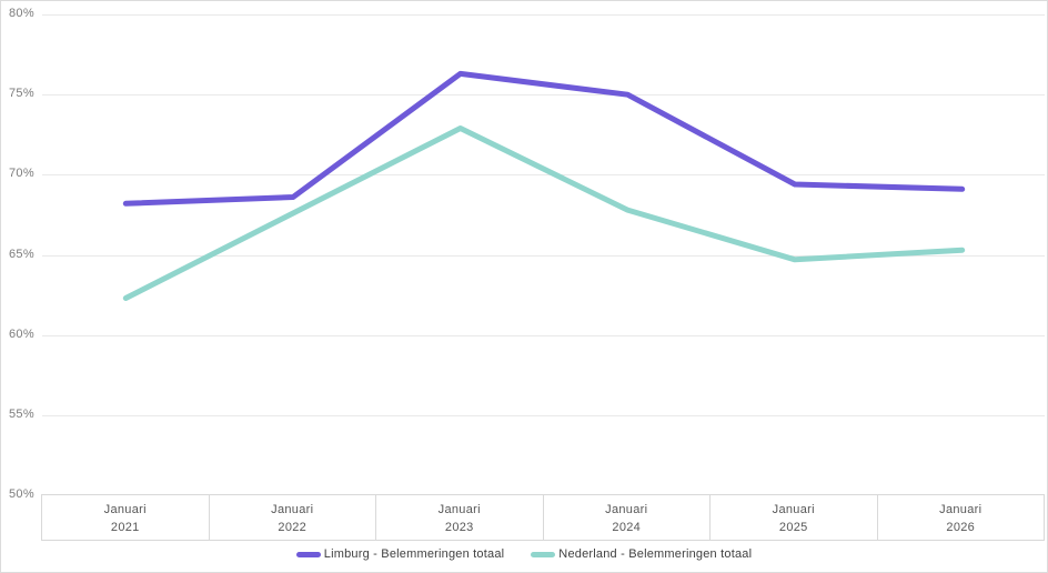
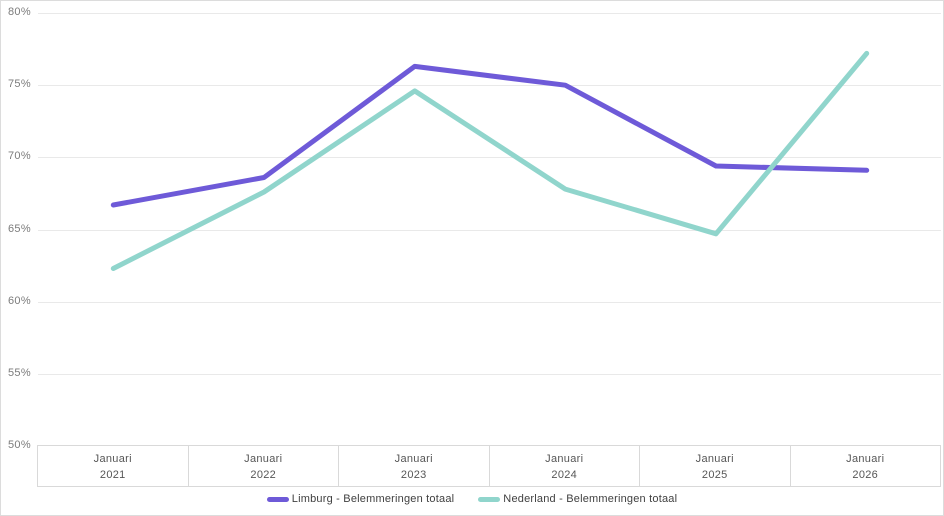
Limburg - Belemmeringen totaal/Januari 2021: 68.2% -> 66.7%
Nederland - Belemmeringen totaal/Januari 2023: 72.9% -> 74.6%
Nederland - Belemmeringen totaal/Januari 2026: 65.3% -> 77.2%
